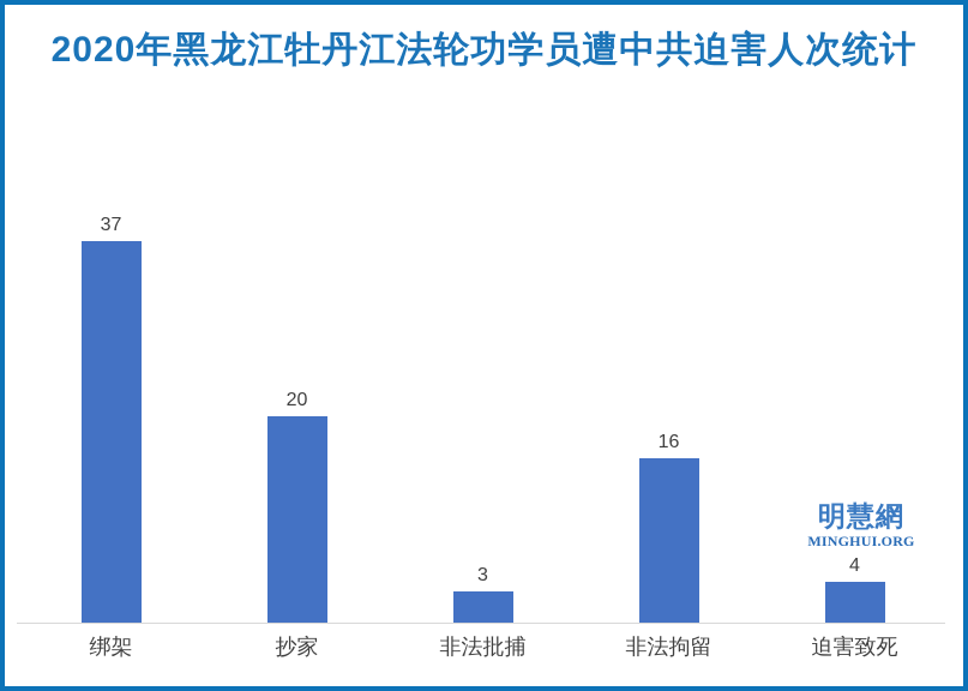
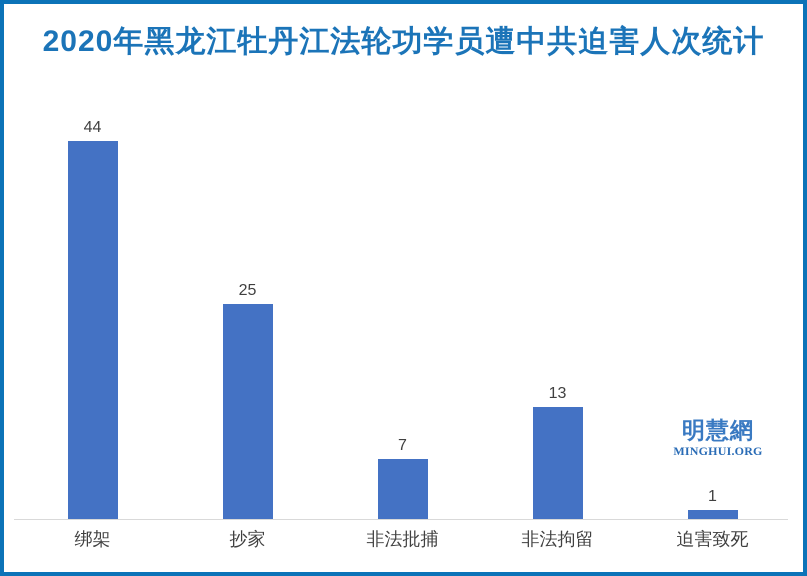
绑架: 37 -> 44
抄家: 20 -> 25
非法批捕: 3 -> 7
非法拘留: 16 -> 13
迫害致死: 4 -> 1
